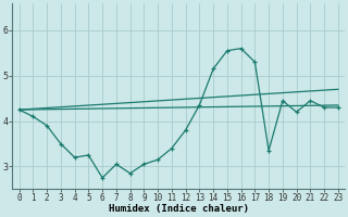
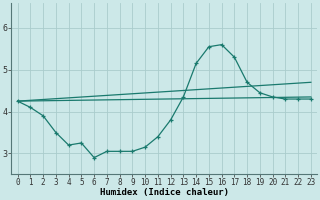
6: 2.75 -> 2.90
8: 2.85 -> 3.05
18: 3.35 -> 4.70
20: 4.20 -> 4.35
21: 4.45 -> 4.30
